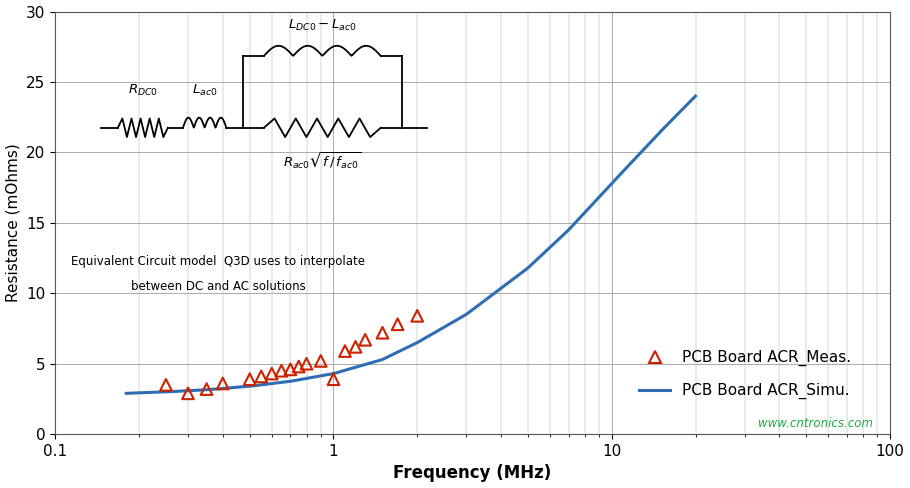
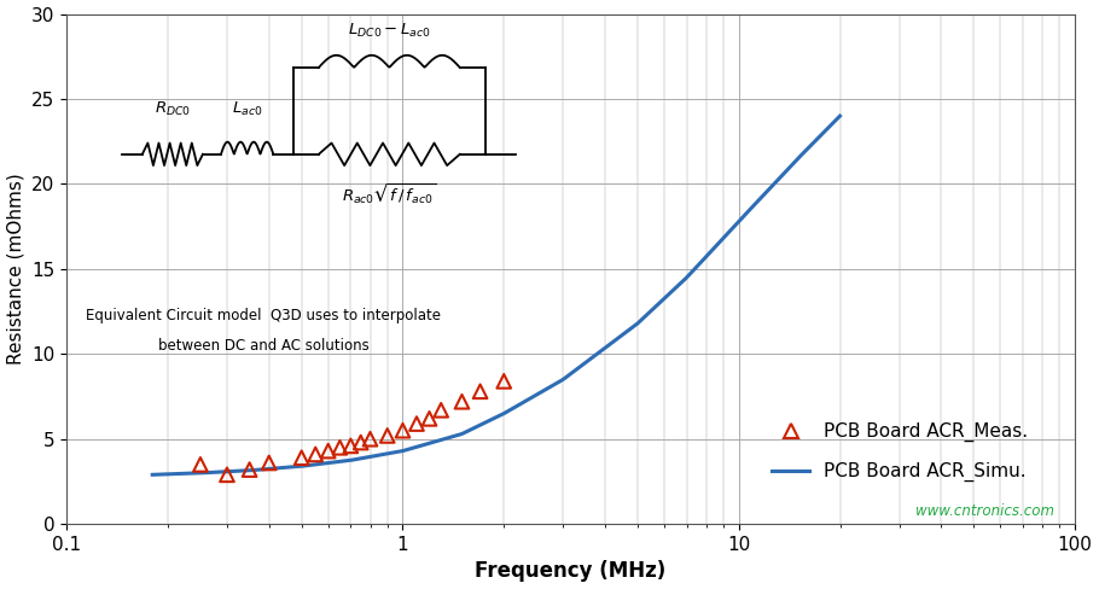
PCB Board ACR_Meas./1: 3.9 -> 5.5
